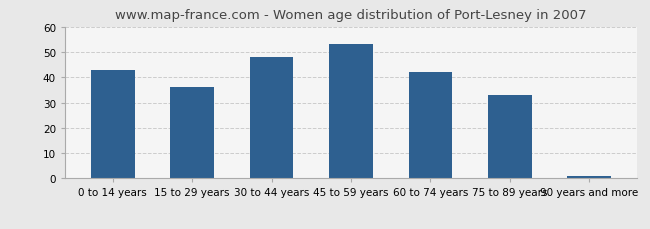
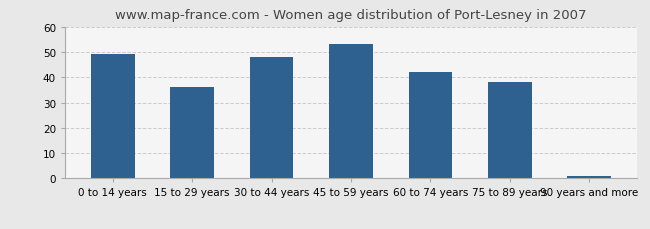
0 to 14 years: 43 -> 49
75 to 89 years: 33 -> 38
